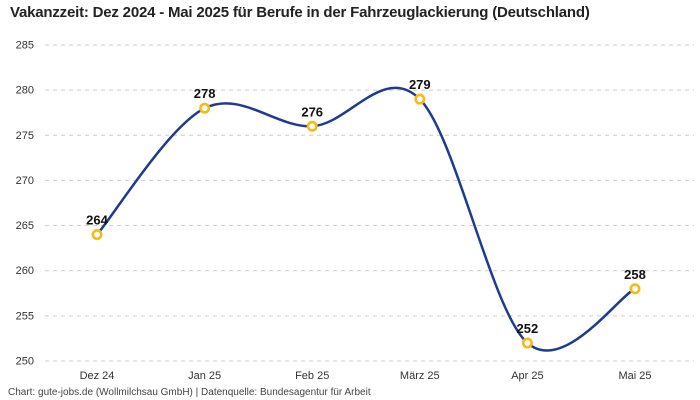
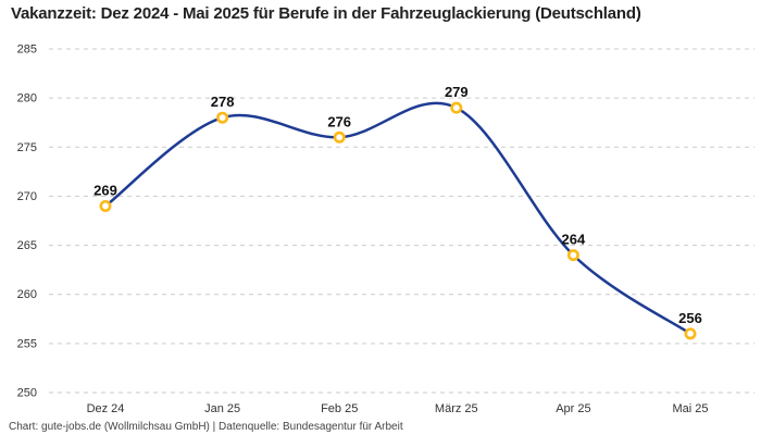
Dez 24: 264 -> 269
Apr 25: 252 -> 264
Mai 25: 258 -> 256
